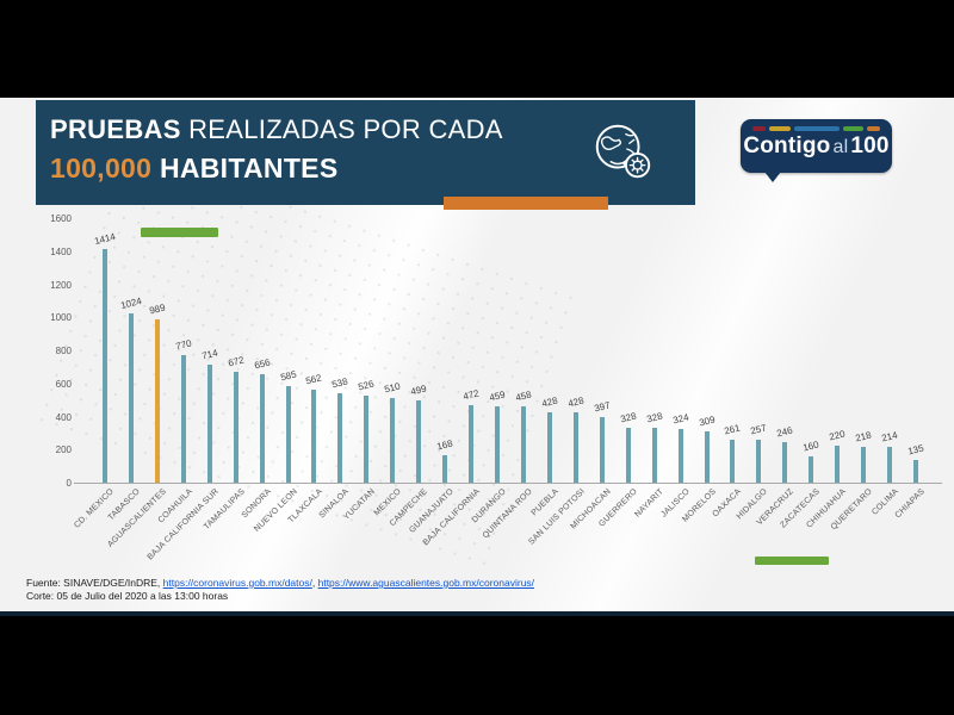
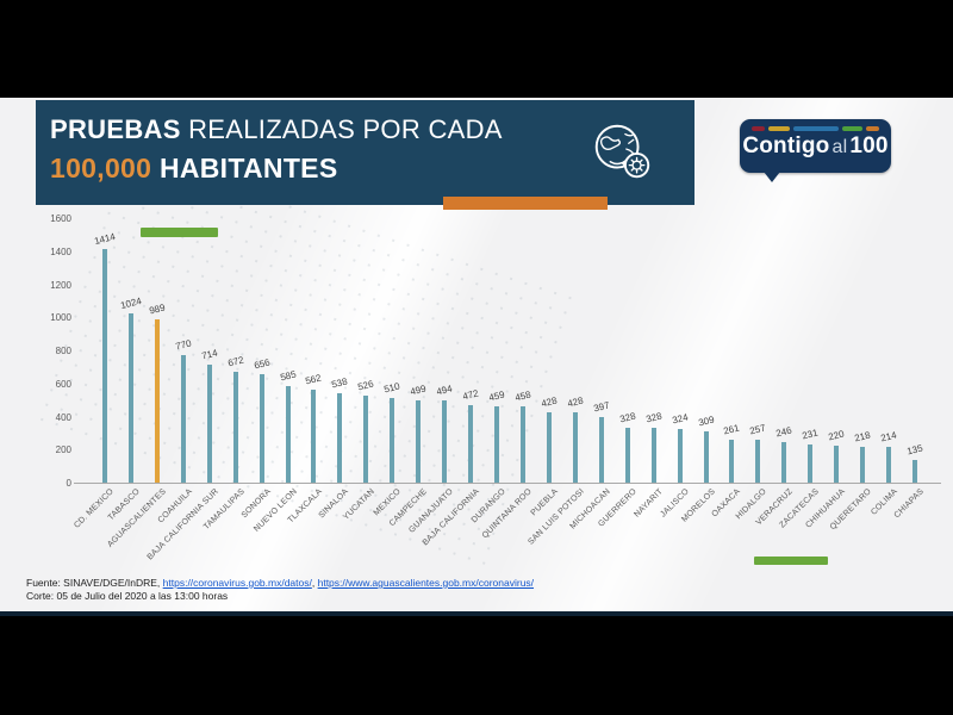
GUANAJUATO: 168 -> 494
ZACATECAS: 160 -> 231
